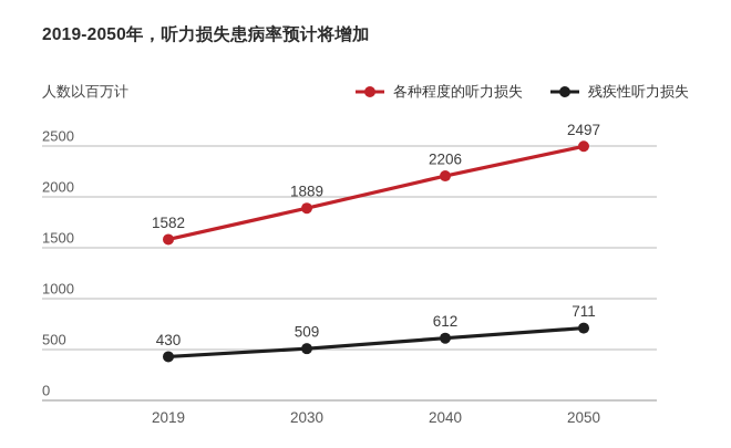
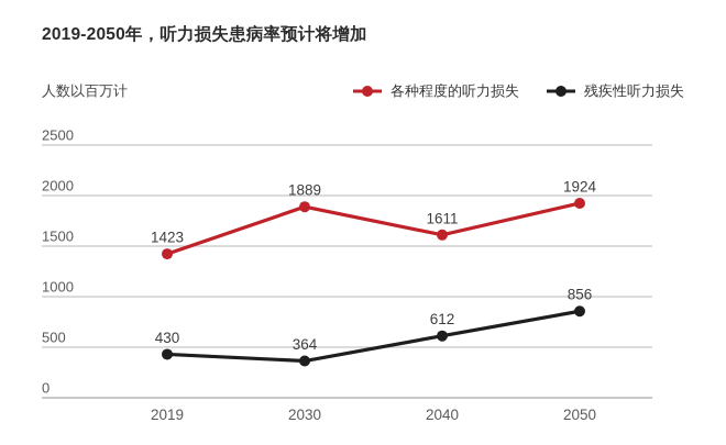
各种程度的听力损失/2019: 1582 -> 1423
残疾性听力损失/2030: 509 -> 364
各种程度的听力损失/2040: 2206 -> 1611
各种程度的听力损失/2050: 2497 -> 1924
残疾性听力损失/2050: 711 -> 856
